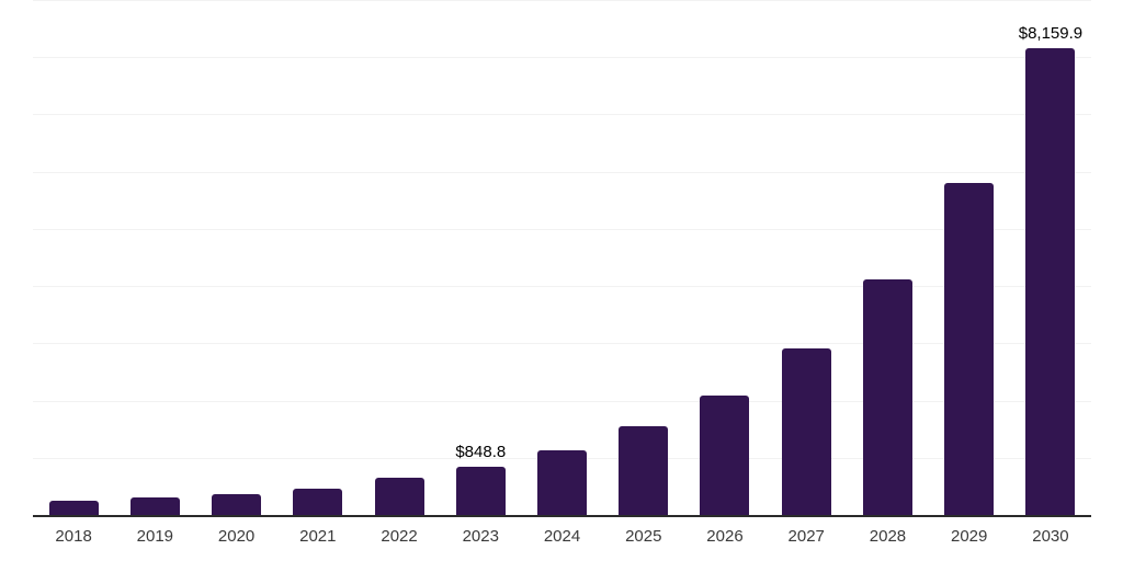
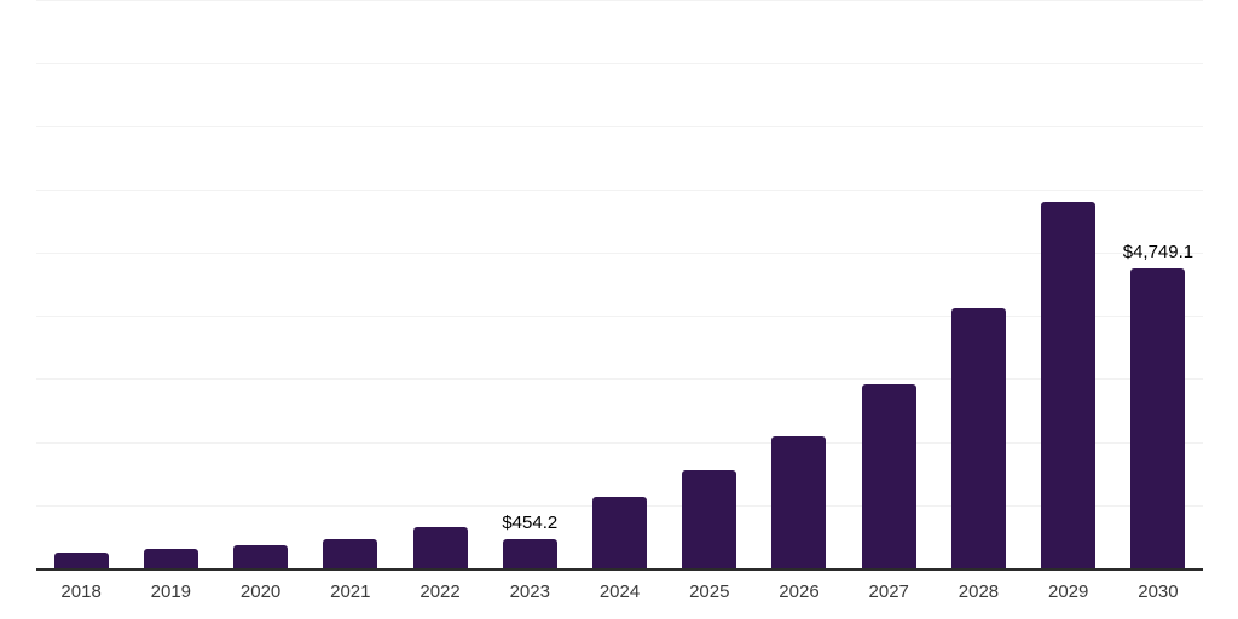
2023: $848.8 -> $454.2
2030: $8,159.9 -> $4,749.1
